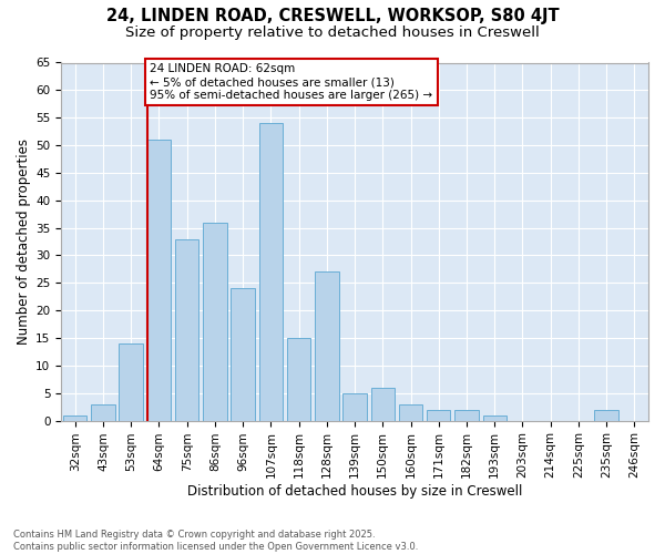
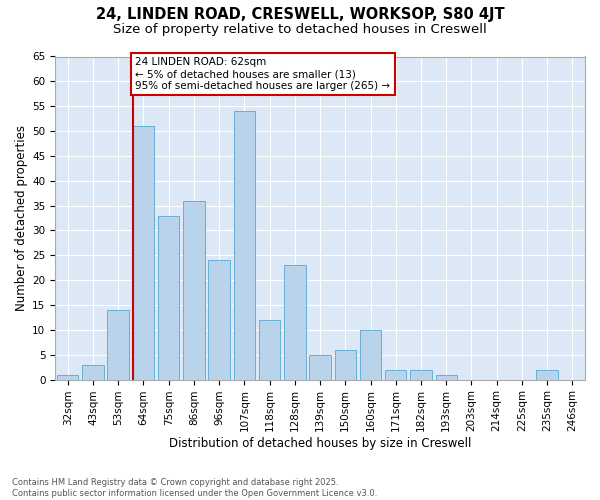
118sqm: 15 -> 12
128sqm: 27 -> 23
160sqm: 3 -> 10
